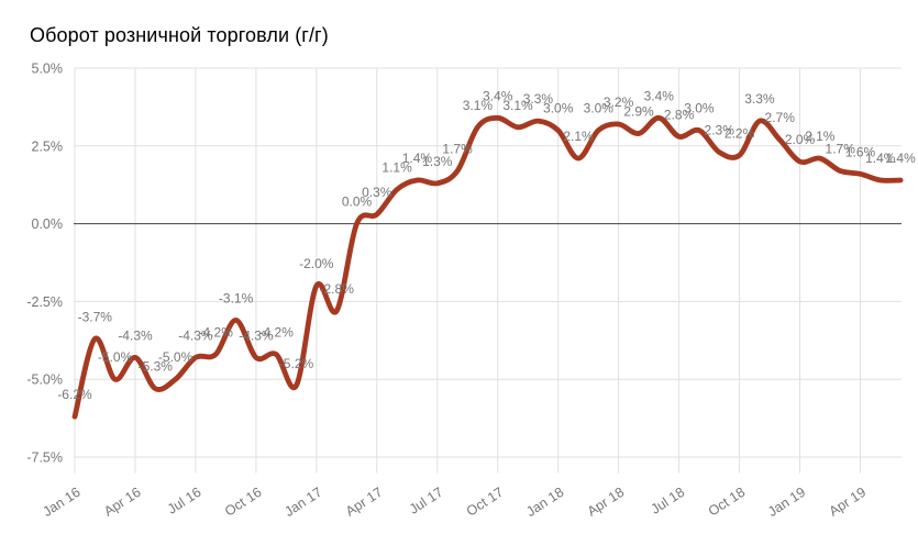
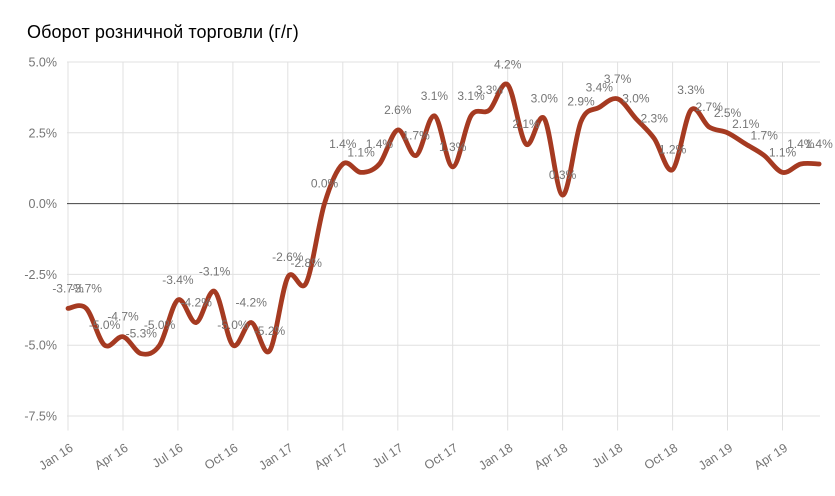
Jan 16: -6.2% -> -3.7%
Apr 16: -4.3% -> -4.7%
Jul 16: -4.3% -> -3.4%
Oct 16: -4.3% -> -5.0%
Jan 17: -2.0% -> -2.6%
Apr 17: 0.3% -> 1.4%
Jul 17: 1.3% -> 2.6%
Oct 17: 3.4% -> 1.3%
Jan 18: 3.0% -> 4.2%
Apr 18: 3.2% -> 0.3%
Jul 18: 2.8% -> 3.7%
Oct 18: 2.2% -> 1.2%
Jan 19: 2.0% -> 2.5%
Apr 19: 1.6% -> 1.1%
